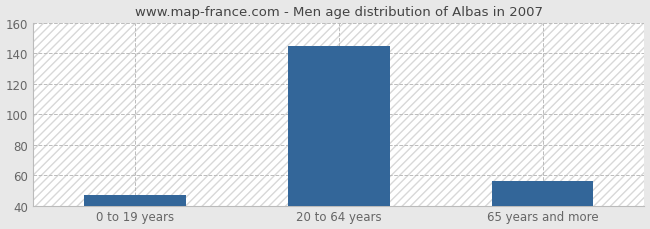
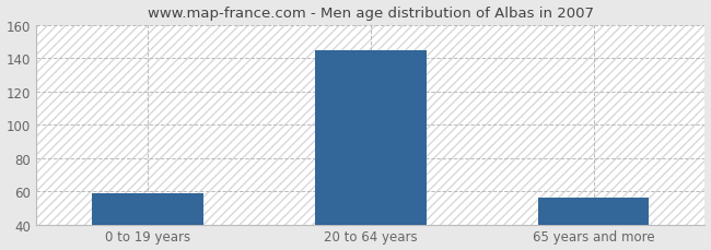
0 to 19 years: 47 -> 59
